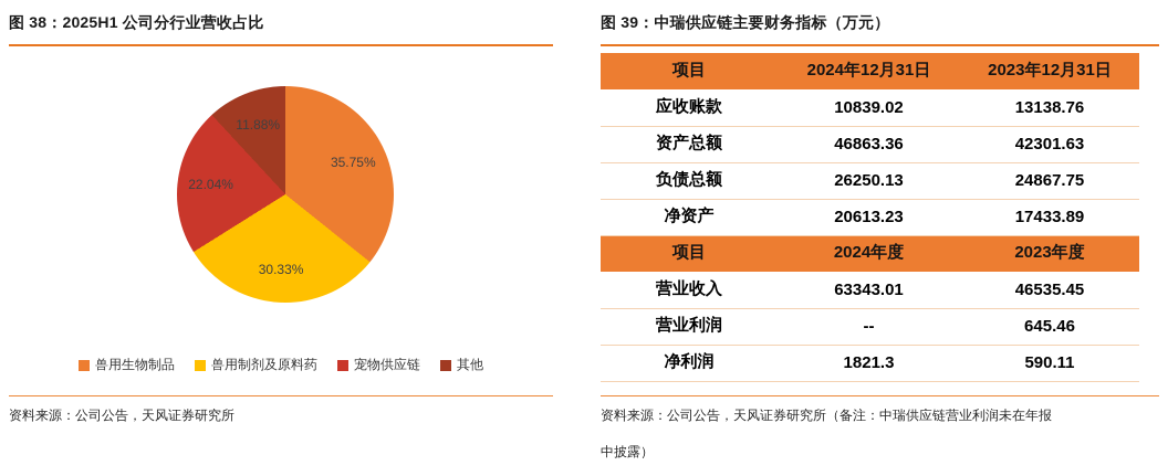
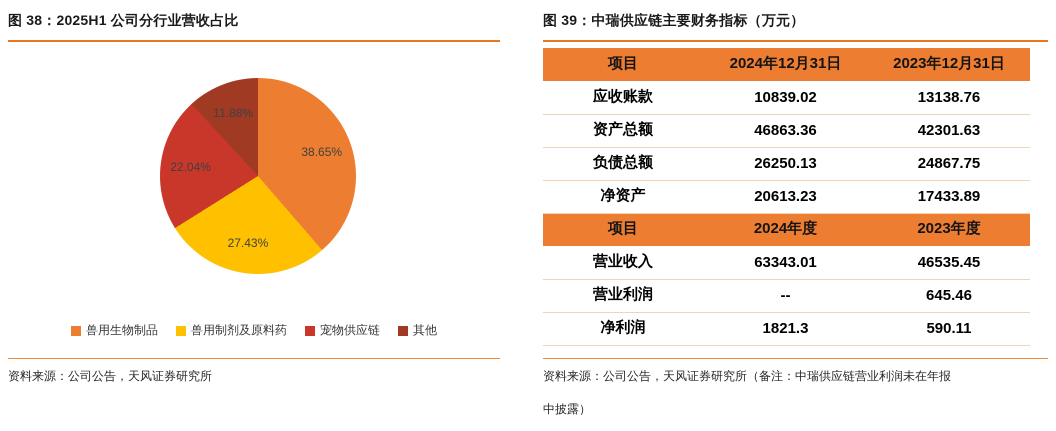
图 38：2025H1 公司分行业营收占比/兽用生物制品: 35.75% -> 38.65%
图 38：2025H1 公司分行业营收占比/兽用制剂及原料药: 30.33% -> 27.43%
